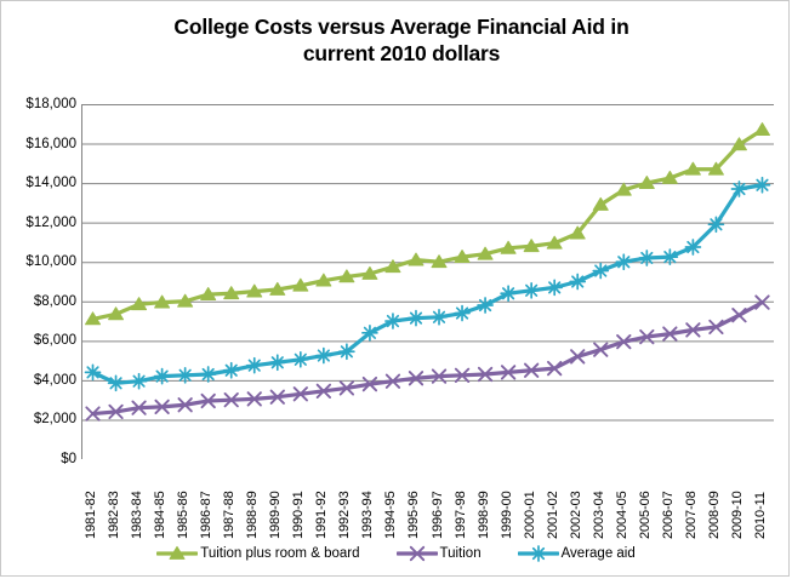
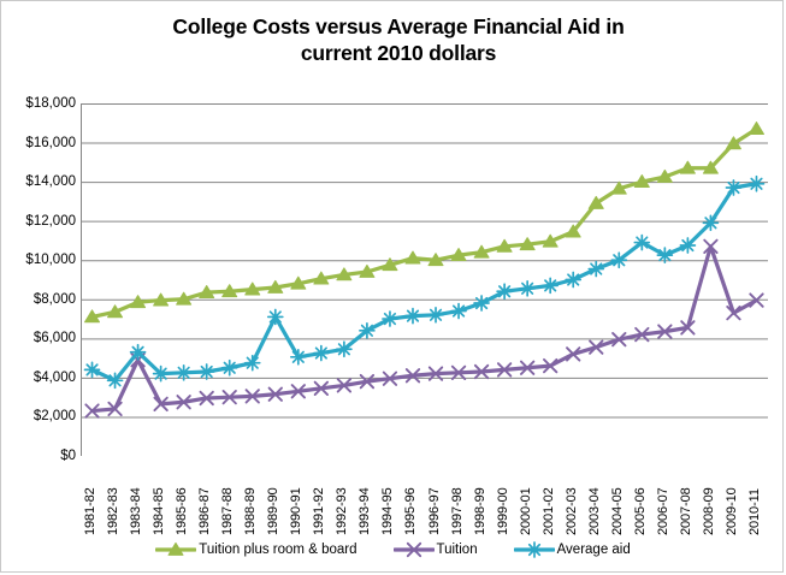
Tuition/1983-84: $2600 -> $4900
Average aid/1983-84: $4000 -> $5300
Average aid/1989-90: $4900 -> $7100
Average aid/2005-06: $10200 -> $10900
Tuition/2008-09: $6700 -> $10700
